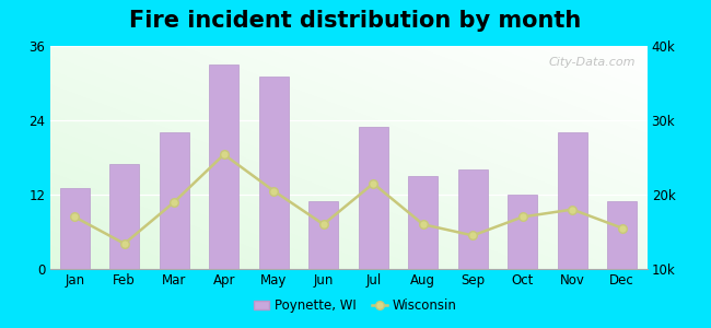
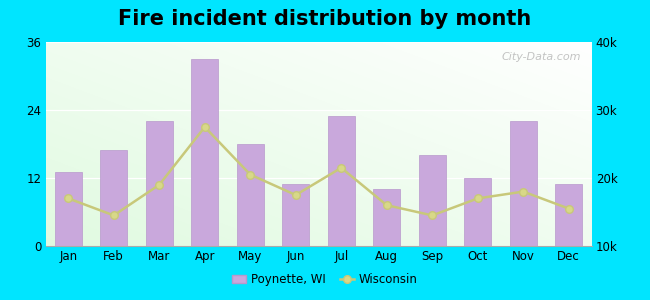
Wisconsin/Feb: 13.4k -> 14.5k
Wisconsin/Apr: 25.4k -> 27.5k
Poynette, WI/May: 31 -> 18
Wisconsin/Jun: 16.0k -> 17.5k
Poynette, WI/Aug: 15 -> 10
